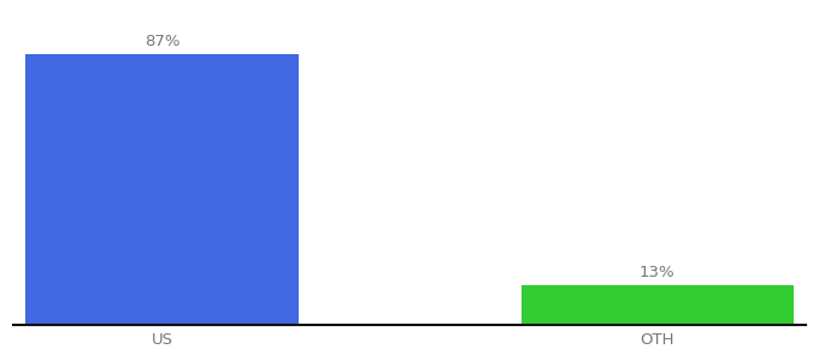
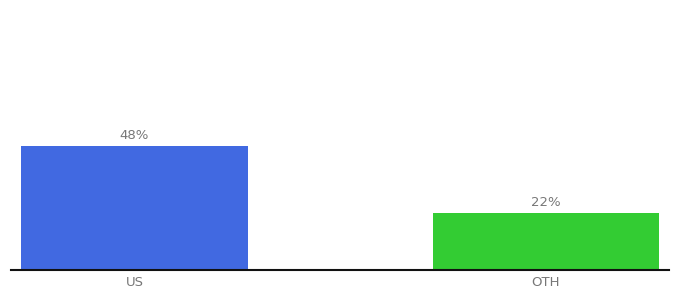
US: 87% -> 48%
OTH: 13% -> 22%
